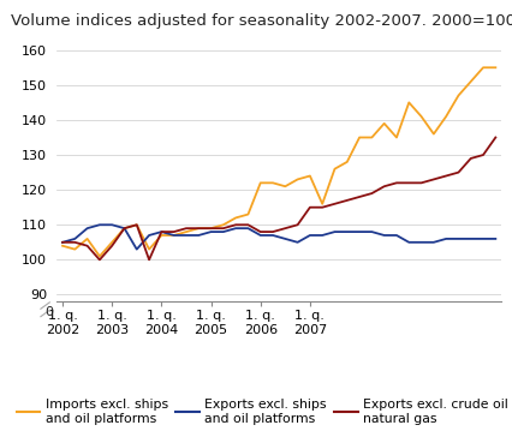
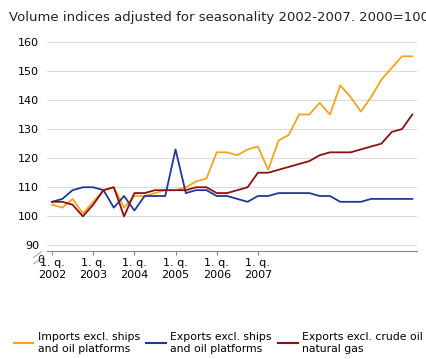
Exports excl. ships and oil platforms/1. q. 2004: 108 -> 102
Exports excl. ships and oil platforms/1. q. 2005: 108 -> 123
